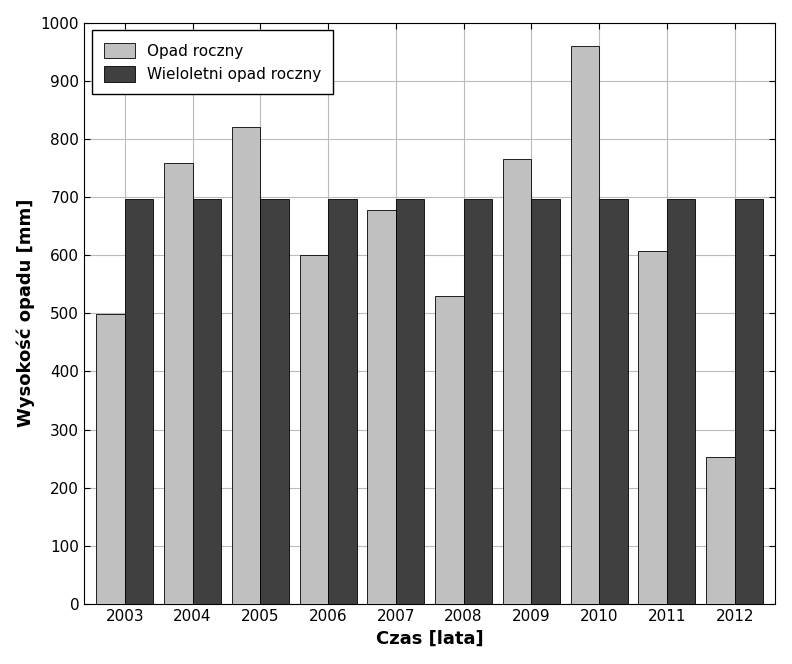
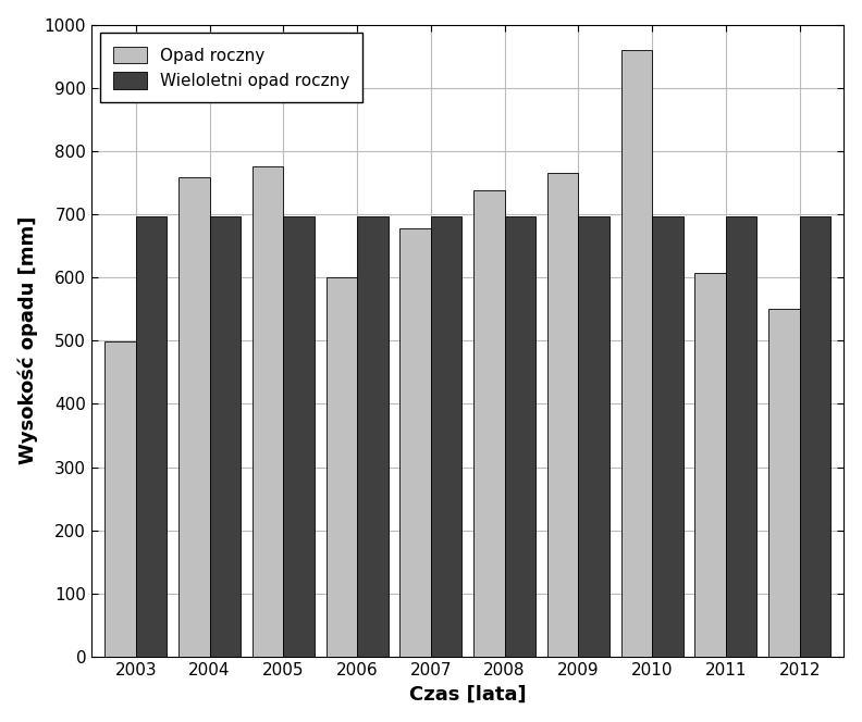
Opad roczny/2005: 820 -> 775
Opad roczny/2008: 530 -> 738
Opad roczny/2012: 252 -> 550
